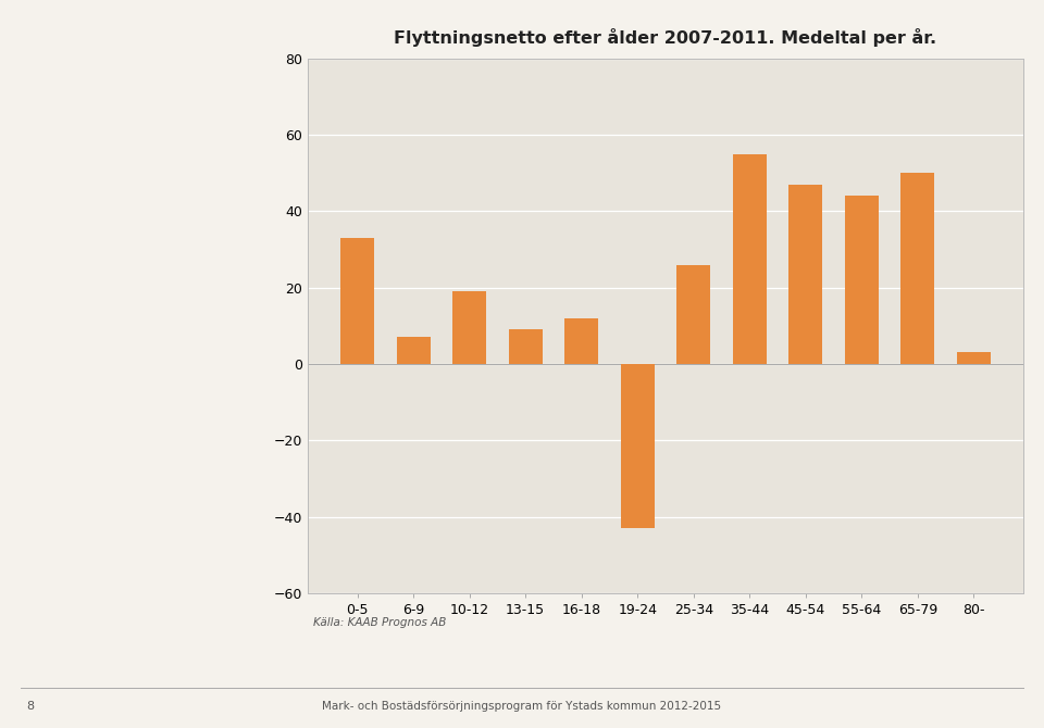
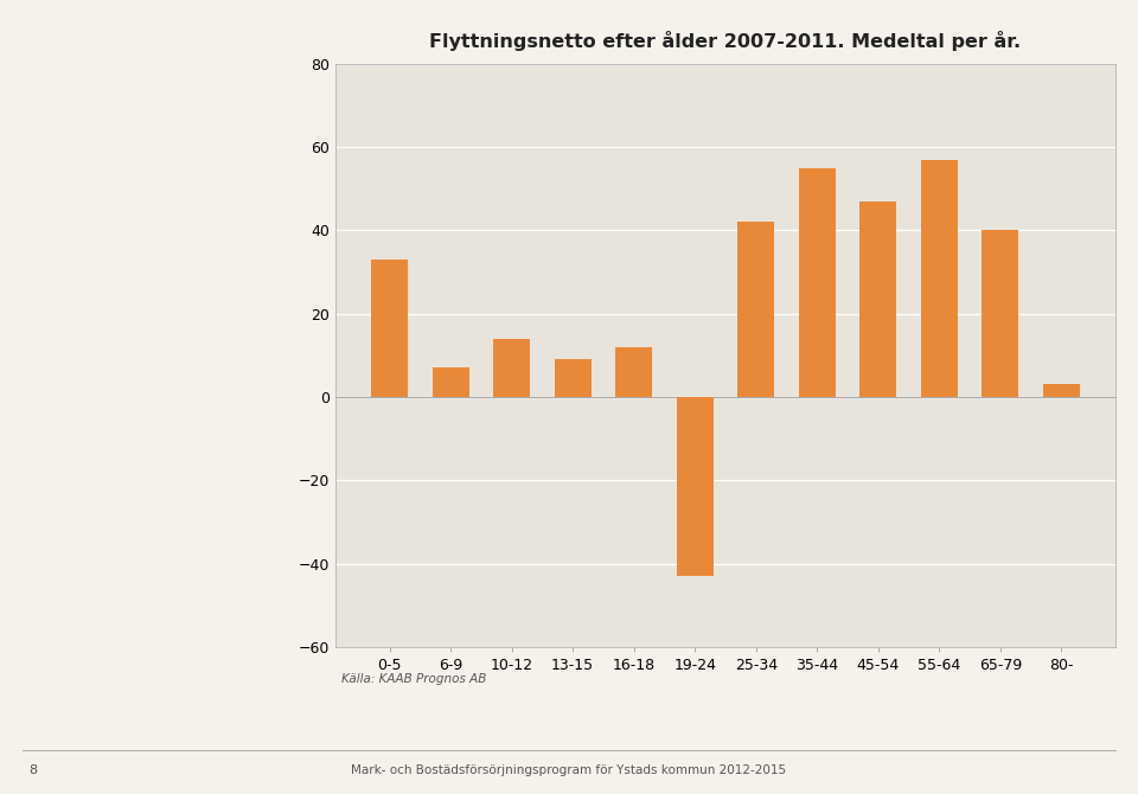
10-12: 19 -> 14
25-34: 26 -> 42
55-64: 44 -> 57
65-79: 50 -> 40
